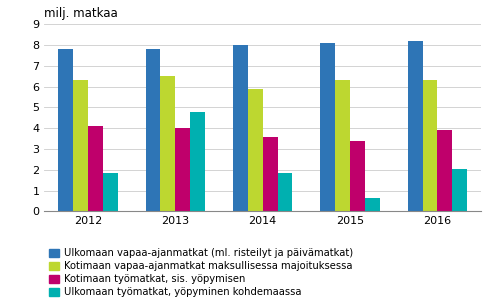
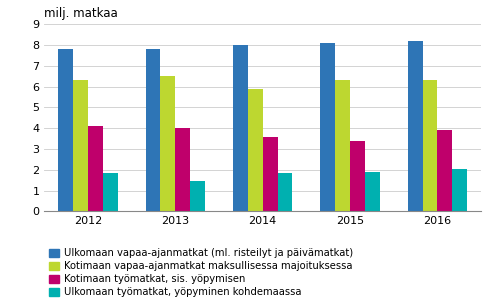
Ulkomaan työmatkat, yöpyminen kohdemaassa/2013: 4.80 -> 1.45
Ulkomaan työmatkat, yöpyminen kohdemaassa/2015: 0.65 -> 1.90
